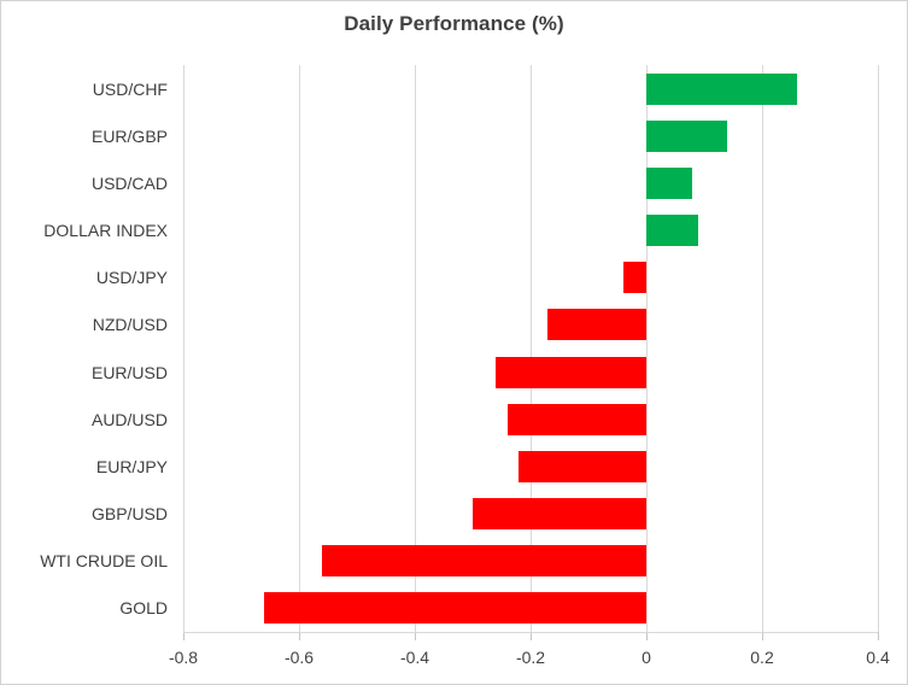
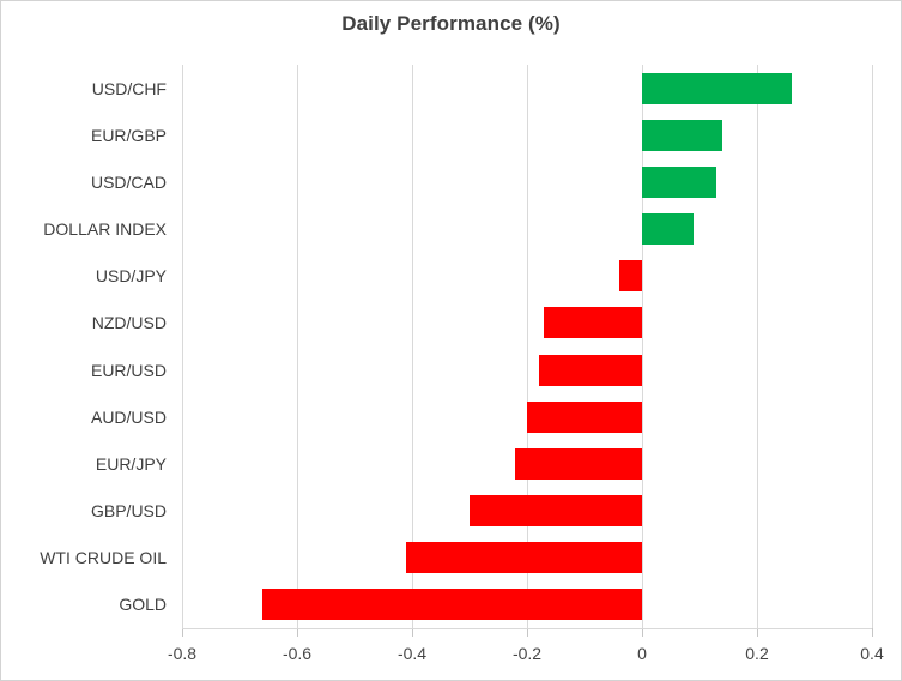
USD/CAD: 0.08 -> 0.13
EUR/USD: -0.26 -> -0.18
AUD/USD: -0.24 -> -0.20
WTI CRUDE OIL: -0.56 -> -0.41
